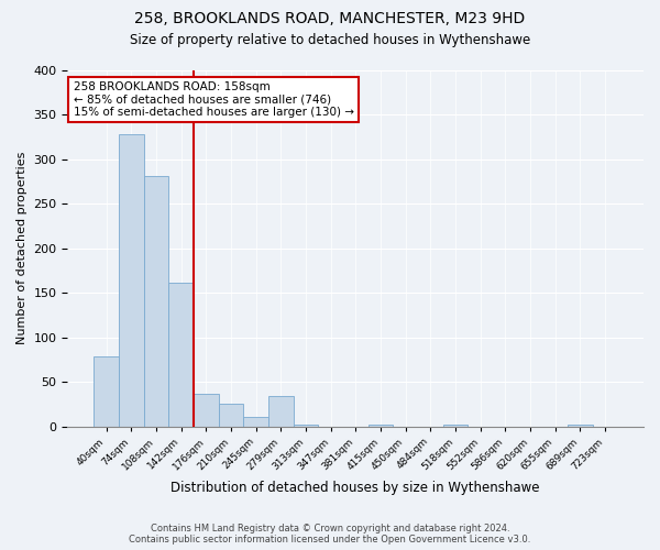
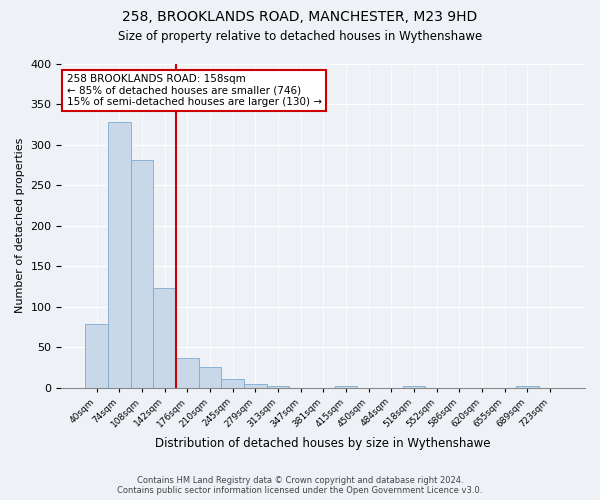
142sqm: 162 -> 123
279sqm: 34 -> 4
